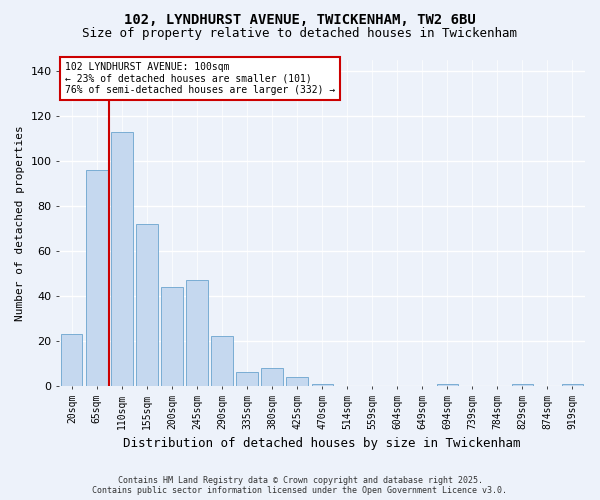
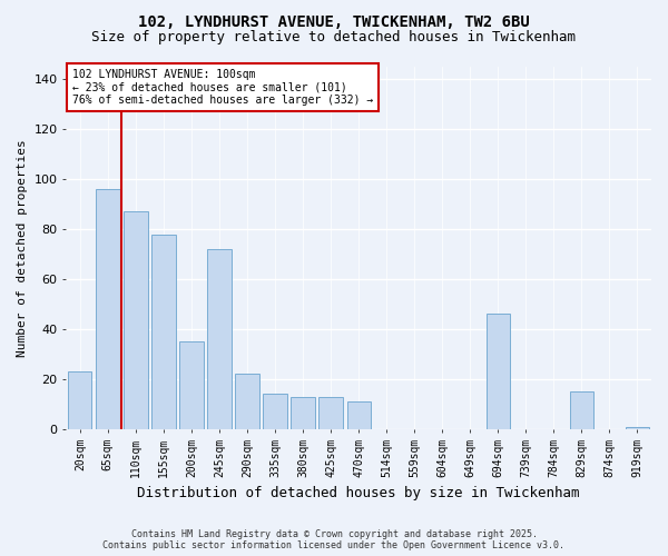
110sqm: 113 -> 87
155sqm: 72 -> 78
200sqm: 44 -> 35
245sqm: 47 -> 72
335sqm: 6 -> 14
380sqm: 8 -> 13
425sqm: 4 -> 13
470sqm: 1 -> 11
694sqm: 1 -> 46
829sqm: 1 -> 15
